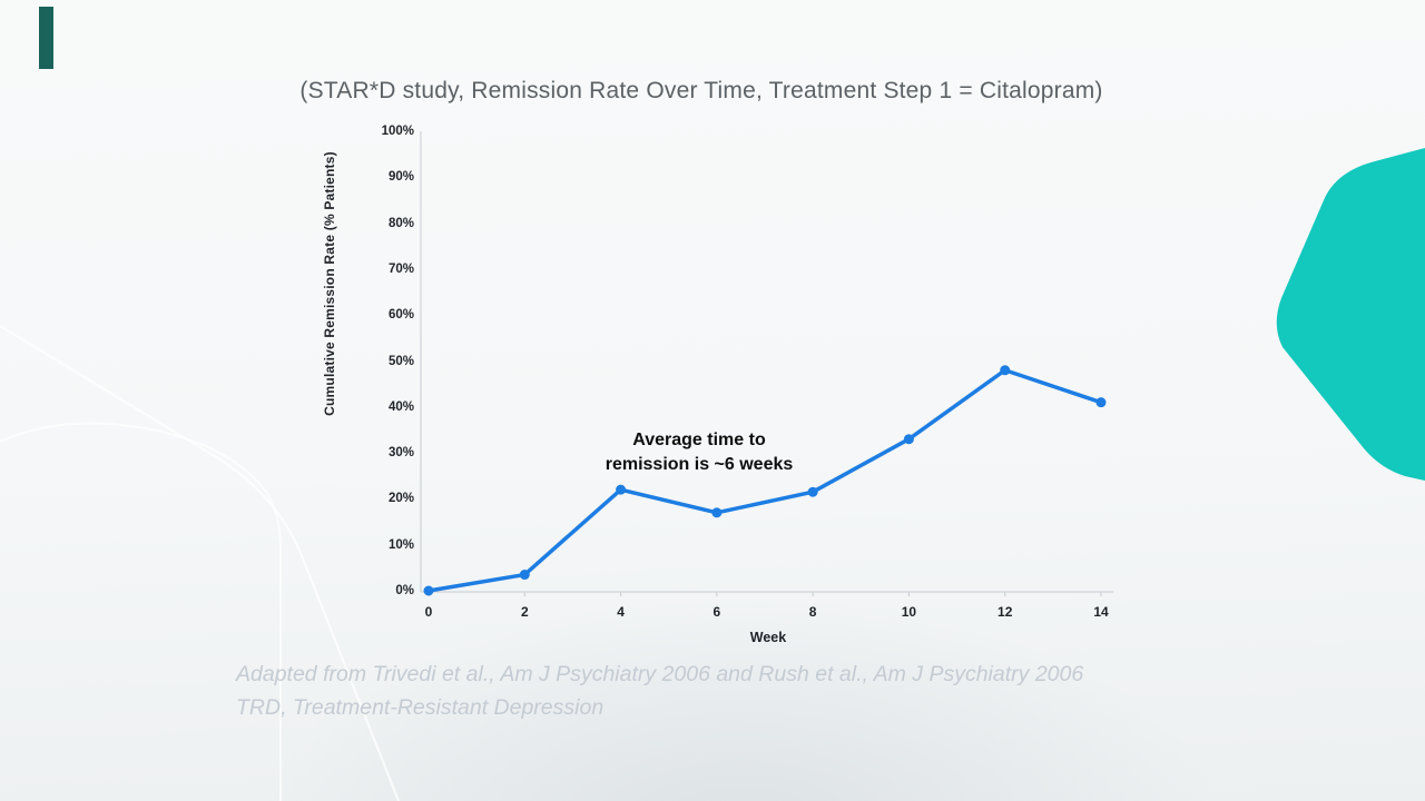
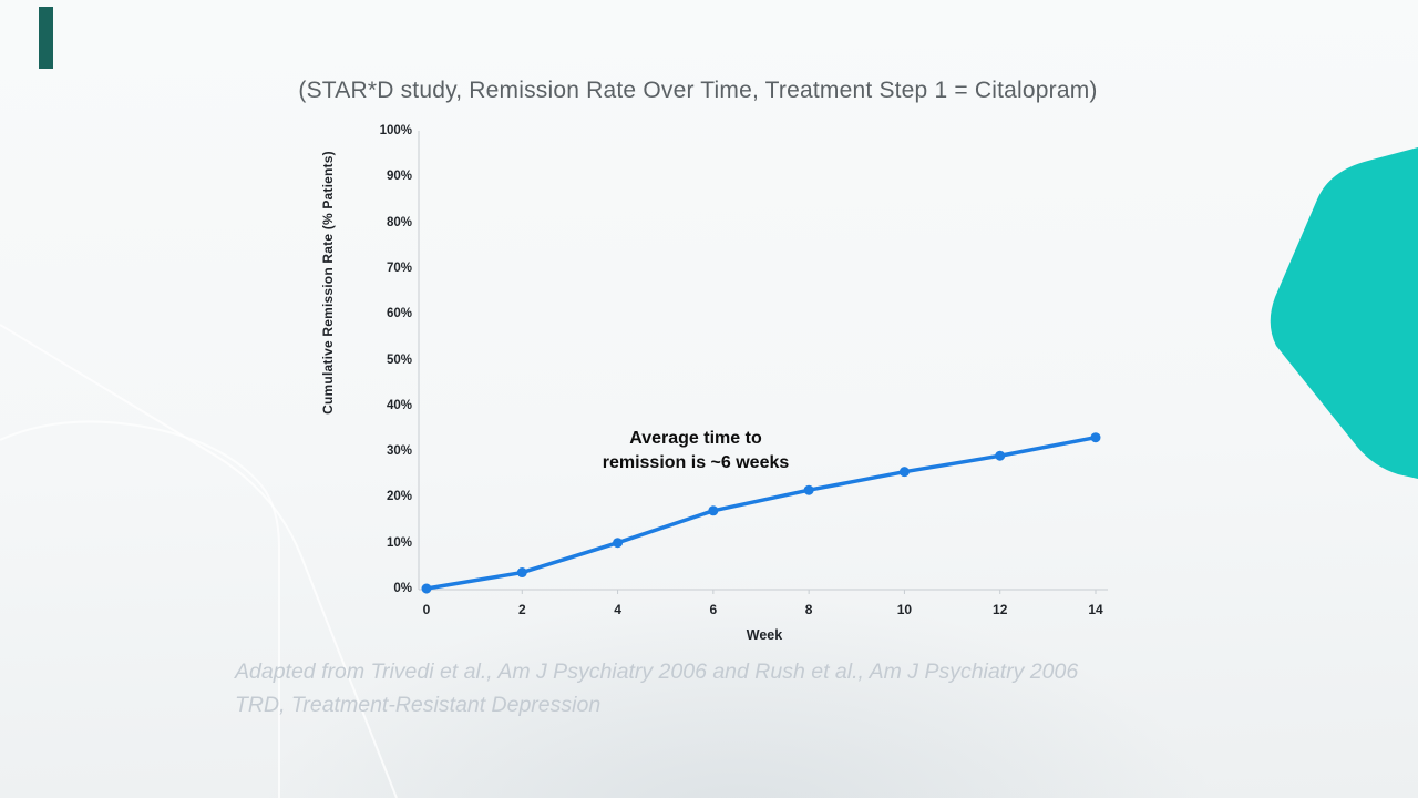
4: 22% -> 10%
10: 33% -> 26%
12: 48% -> 29%
14: 41% -> 33%
